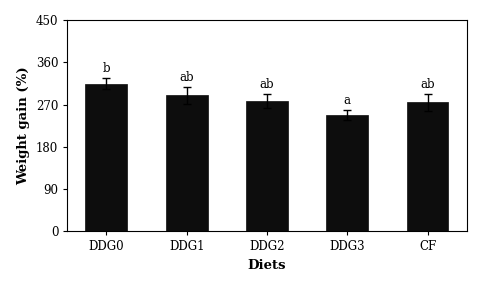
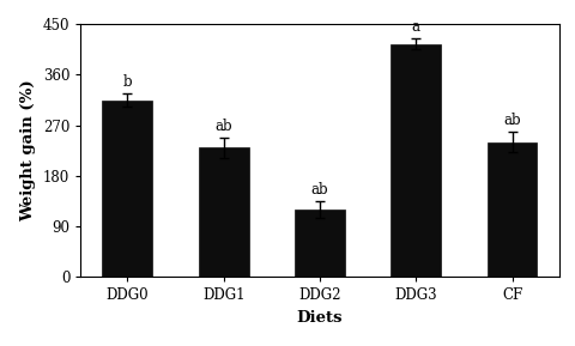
DDG1: 290 -> 230
DDG2: 278 -> 120
DDG3: 248 -> 415
CF: 275 -> 240
